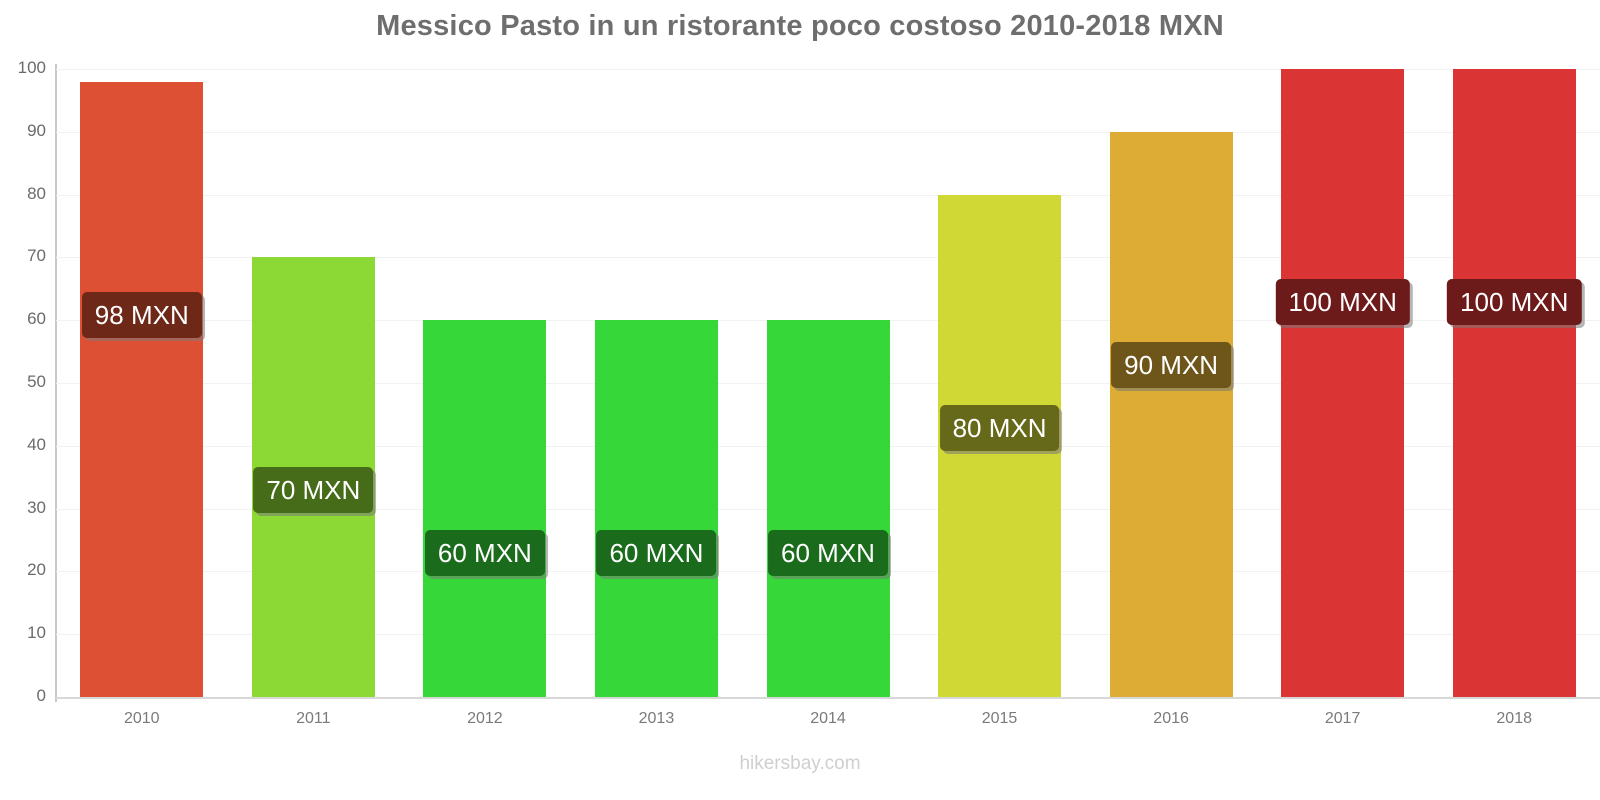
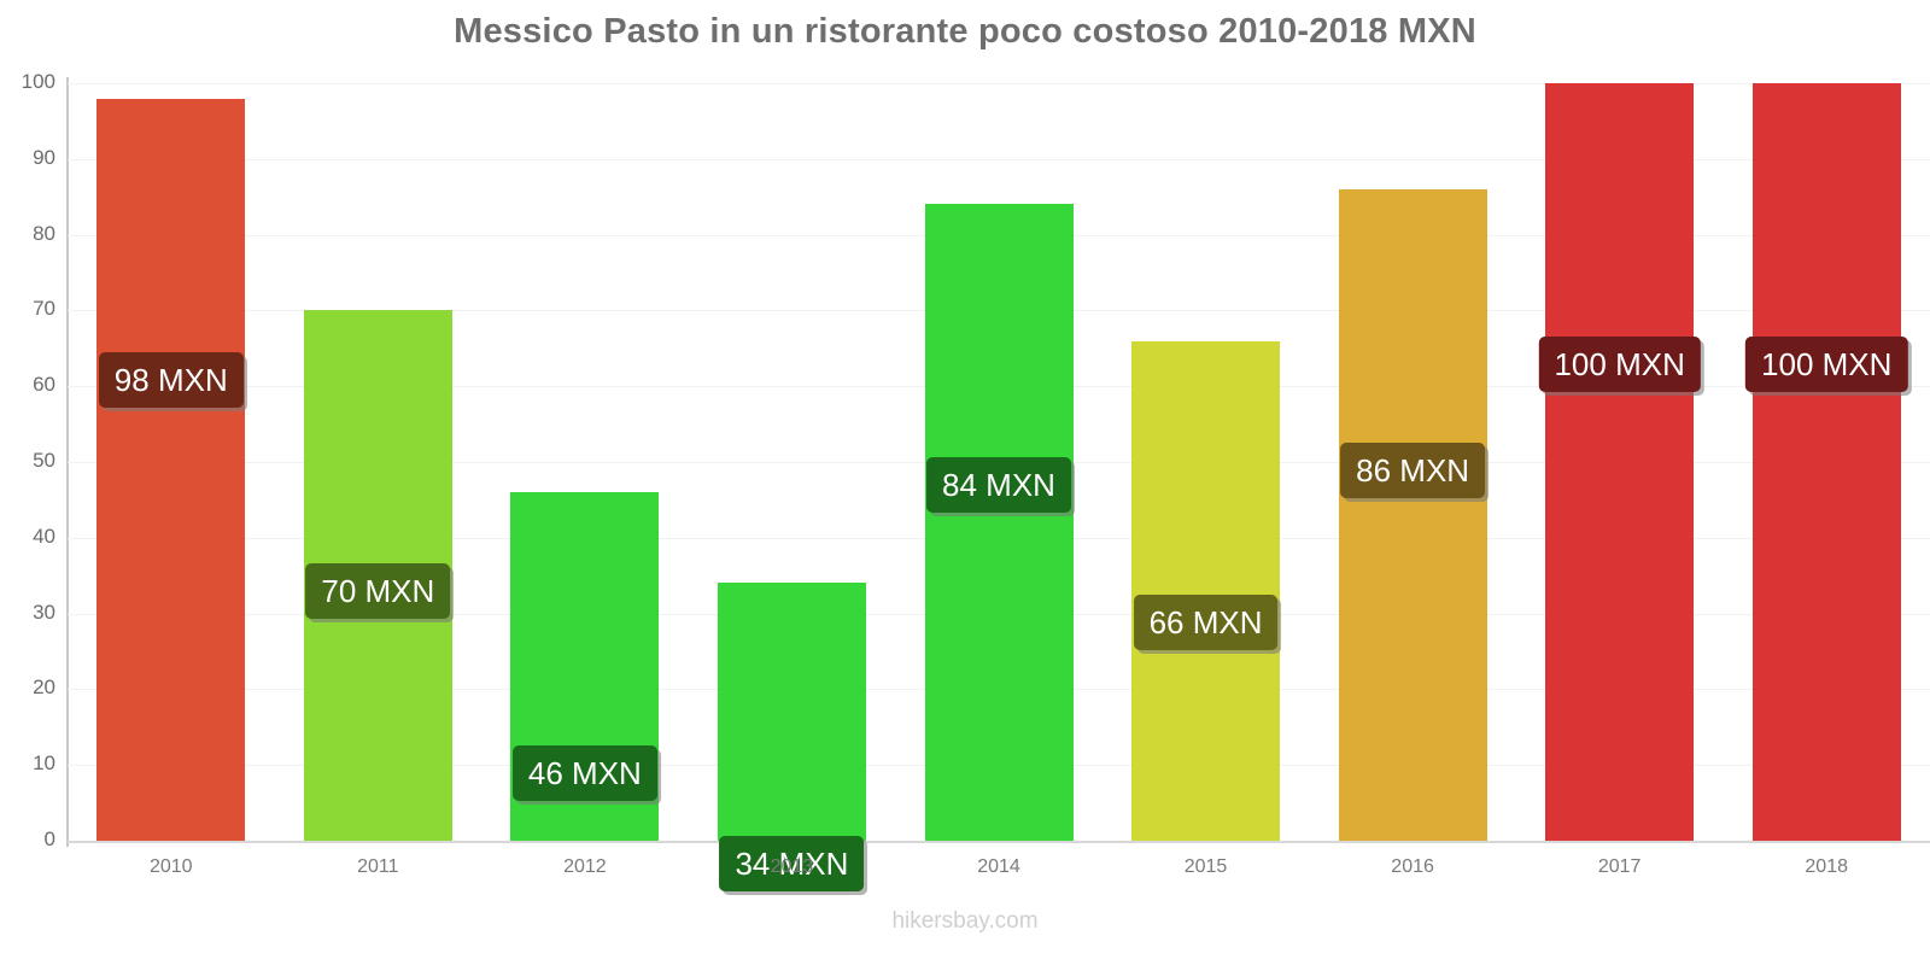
2012: 60 -> 46
2013: 60 -> 34
2014: 60 -> 84
2015: 80 -> 66
2016: 90 -> 86
